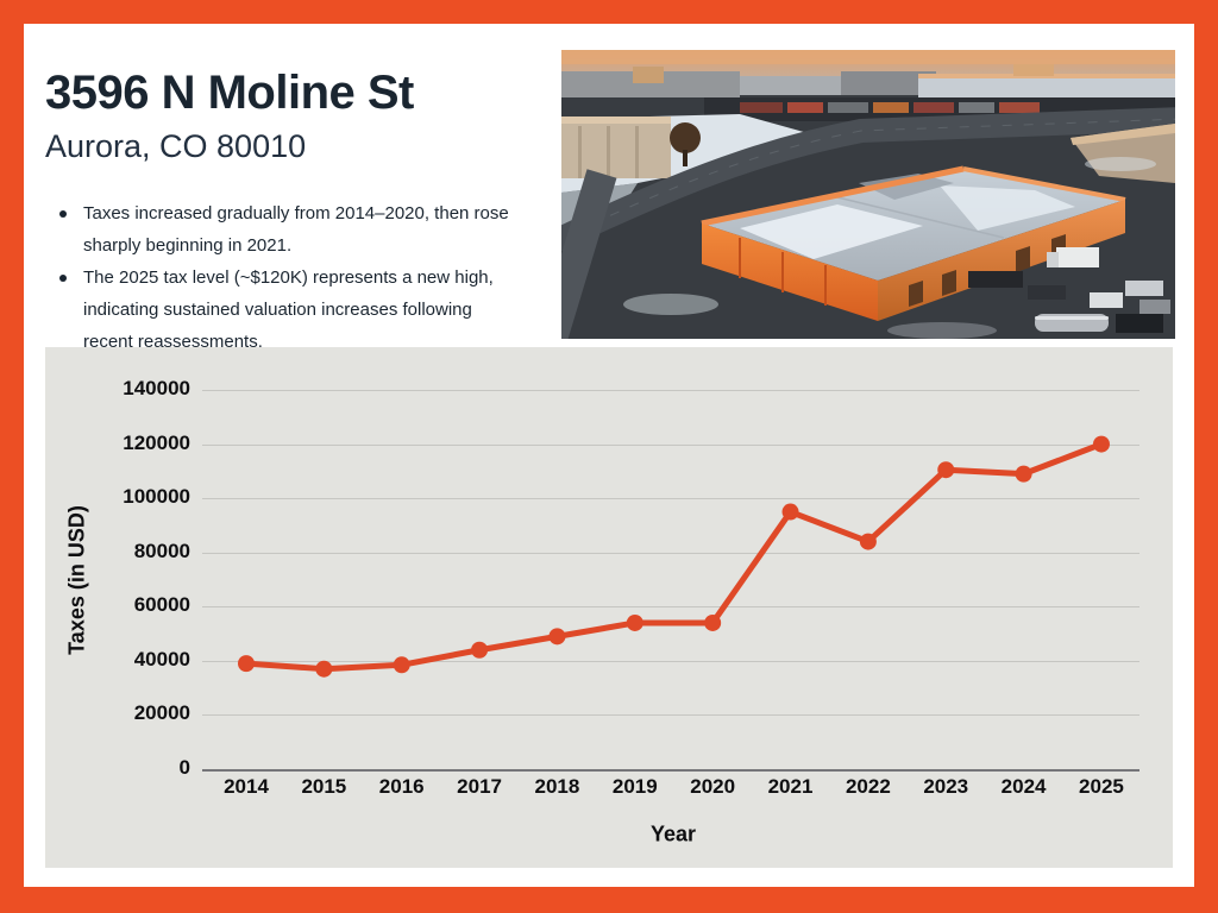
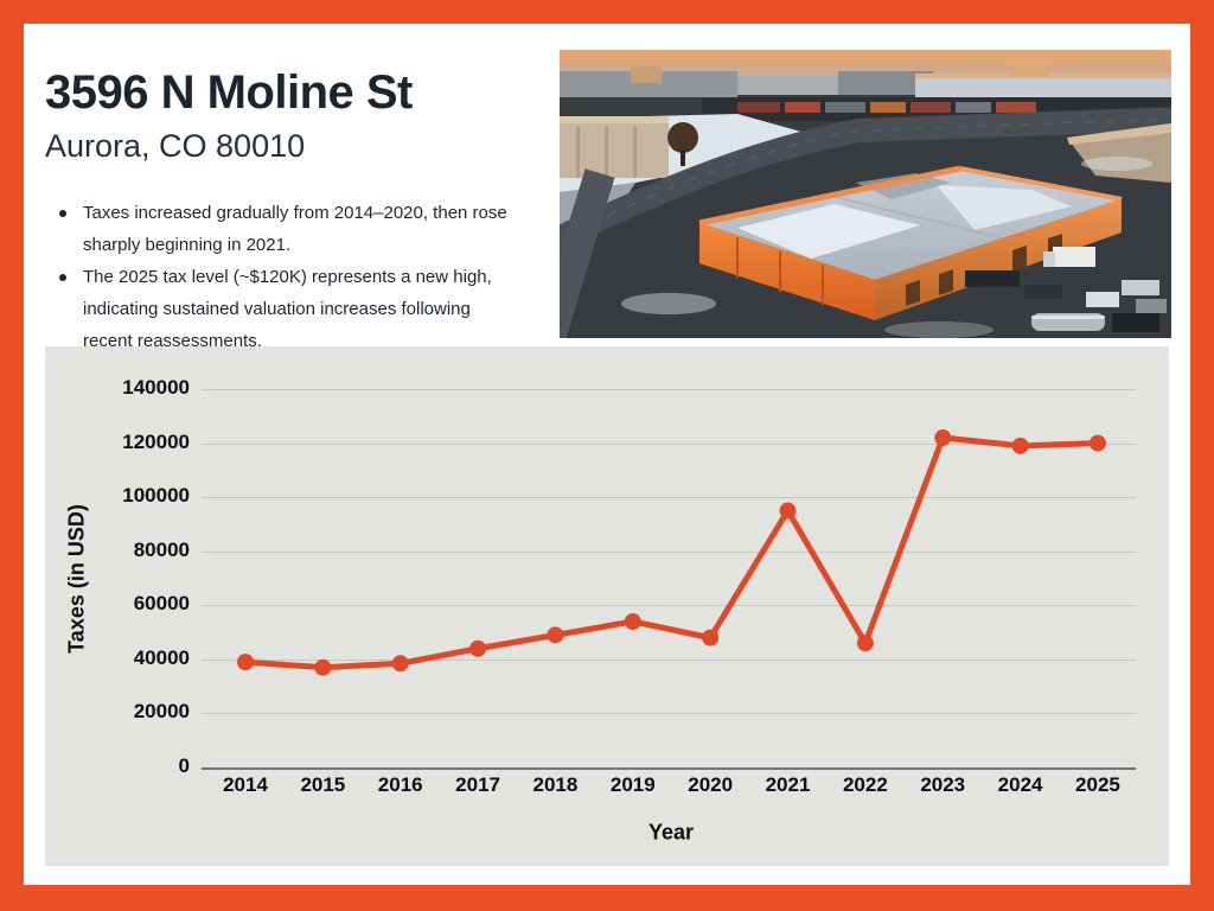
2020: 54000 -> 48000
2022: 84000 -> 46000
2023: 110000 -> 122000
2024: 109000 -> 119000
